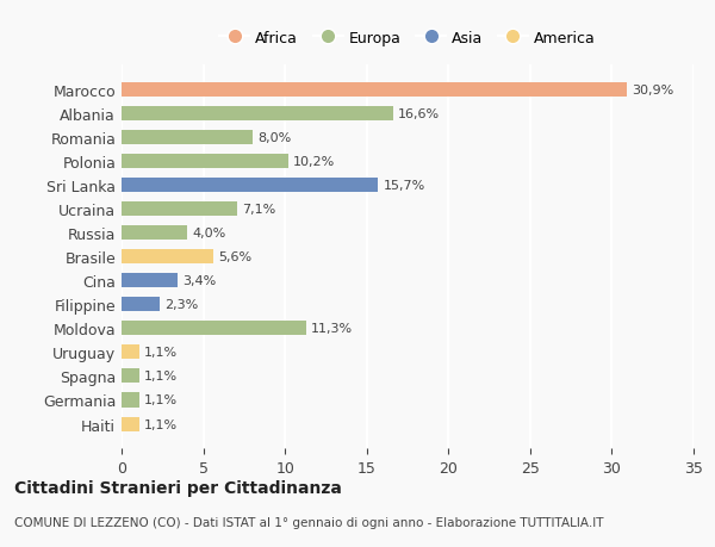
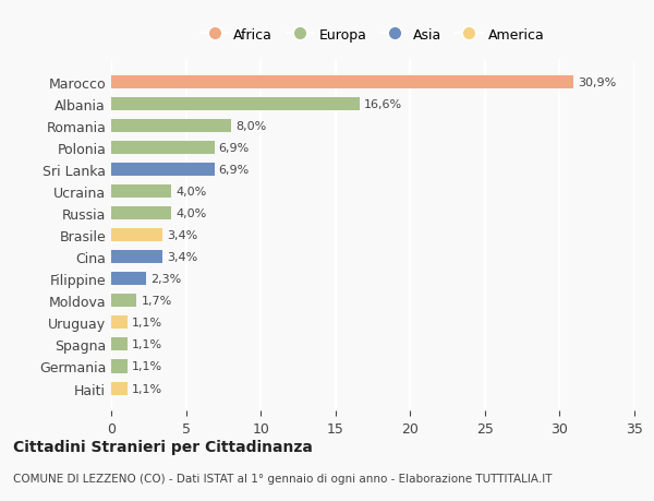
Polonia: 10,2% -> 6,9%
Sri Lanka: 15,7% -> 6,9%
Ucraina: 7,1% -> 4,0%
Brasile: 5,6% -> 3,4%
Moldova: 11,3% -> 1,7%
